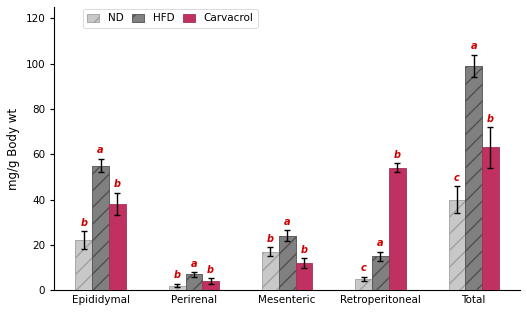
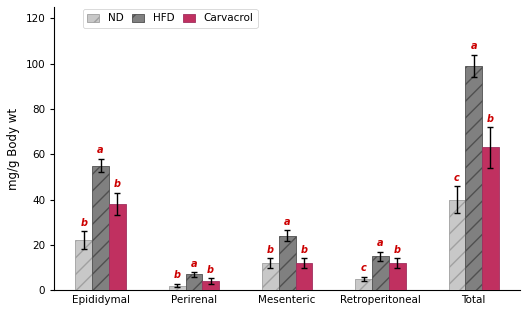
ND/Mesenteric: 17 -> 12
Carvacrol/Retroperitoneal: 54 -> 12
